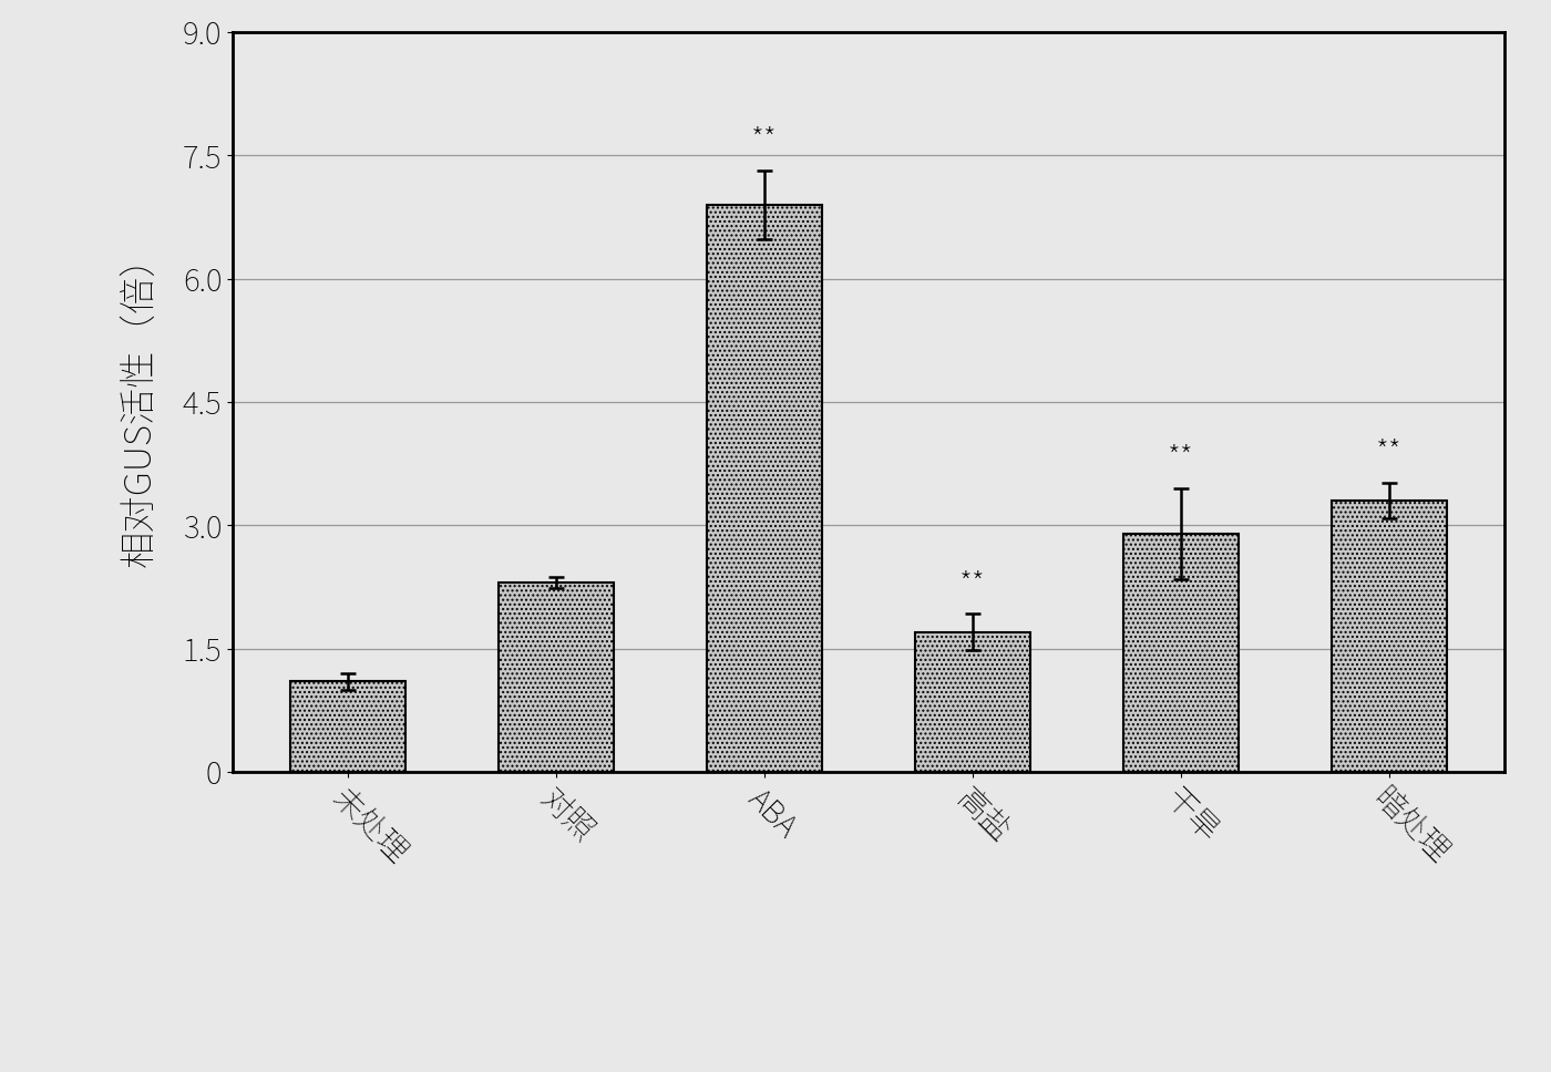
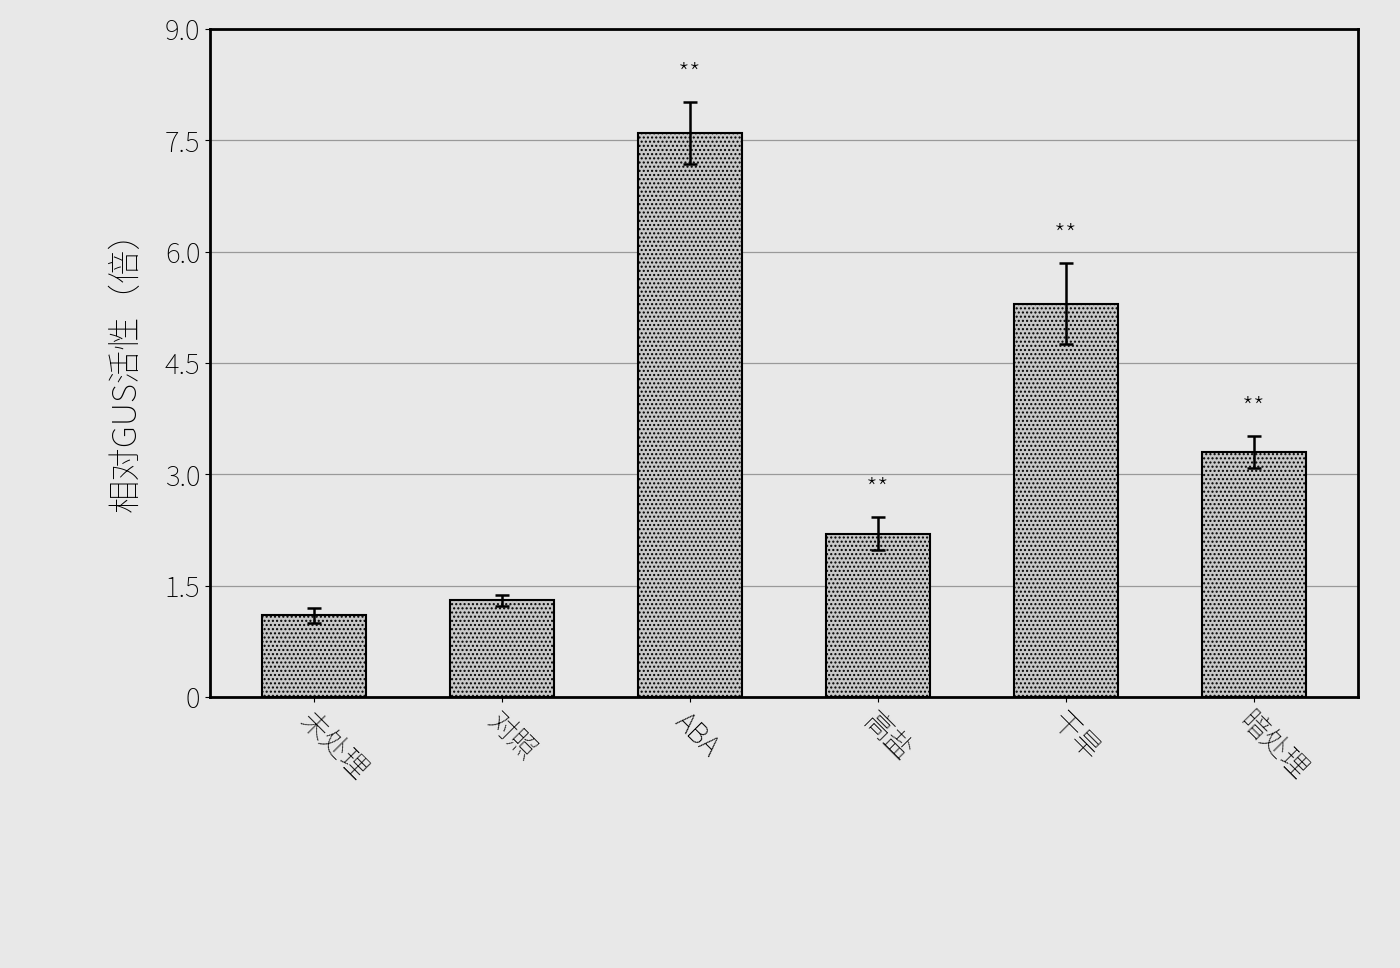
对照: 2.3 -> 1.3
ABA: 6.9 -> 7.6
高盐: 1.7 -> 2.2
干旱: 2.9 -> 5.3
